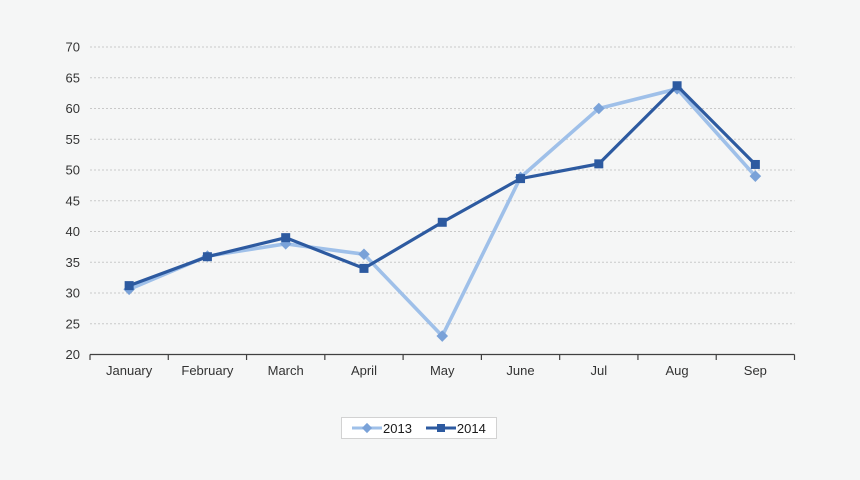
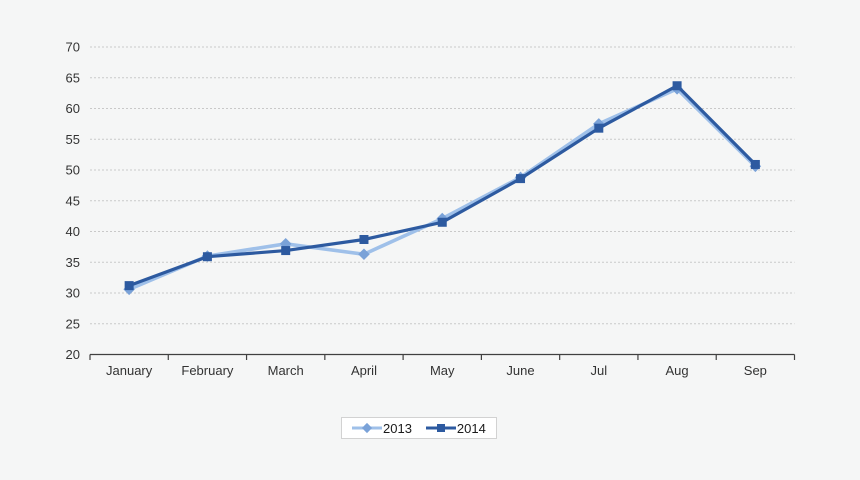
2014/March: 39 -> 37
2014/April: 34 -> 39
2013/May: 23 -> 42
2013/Jul: 60 -> 58
2014/Jul: 51 -> 57
2013/Sep: 49 -> 51
